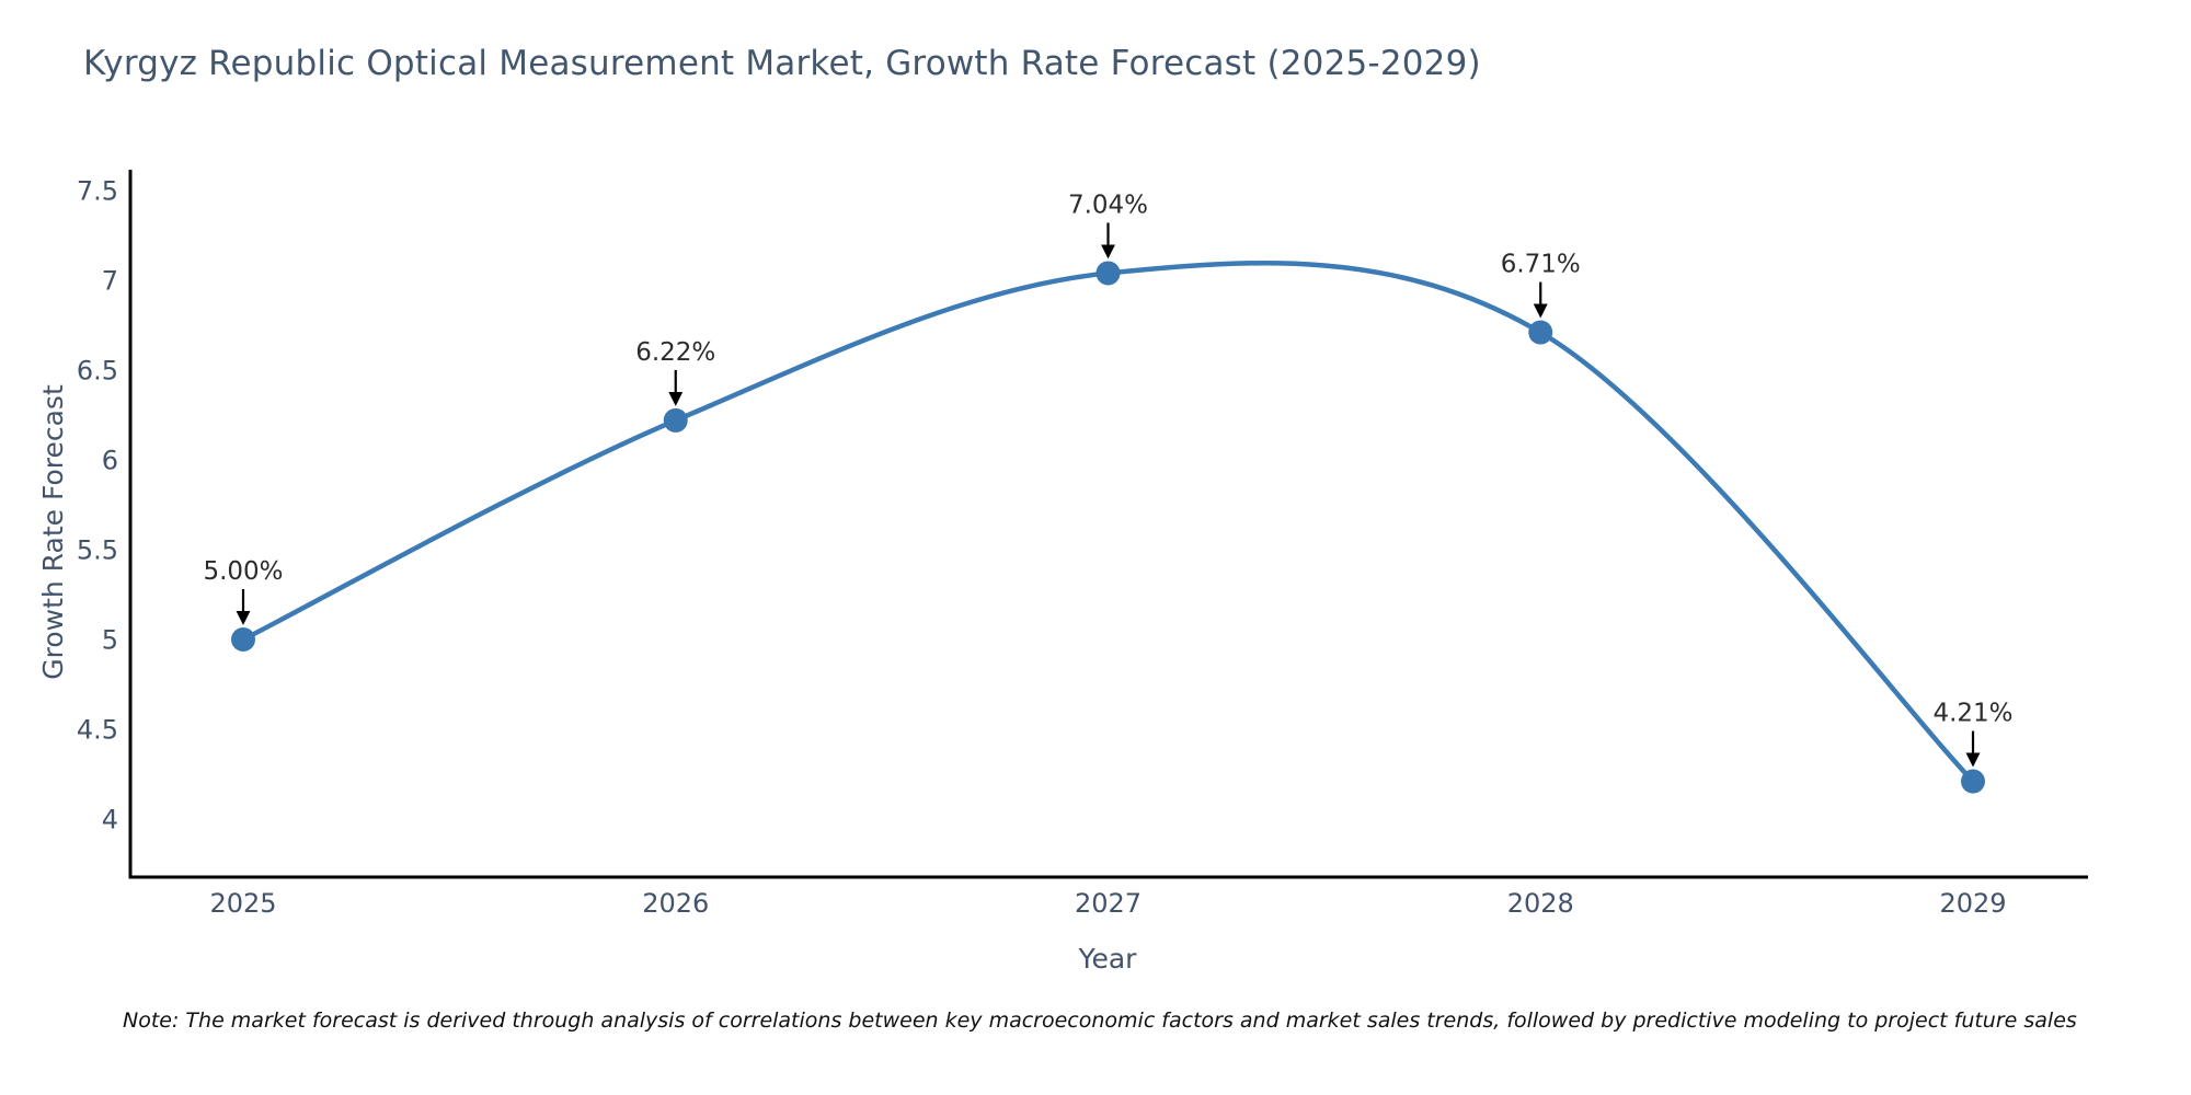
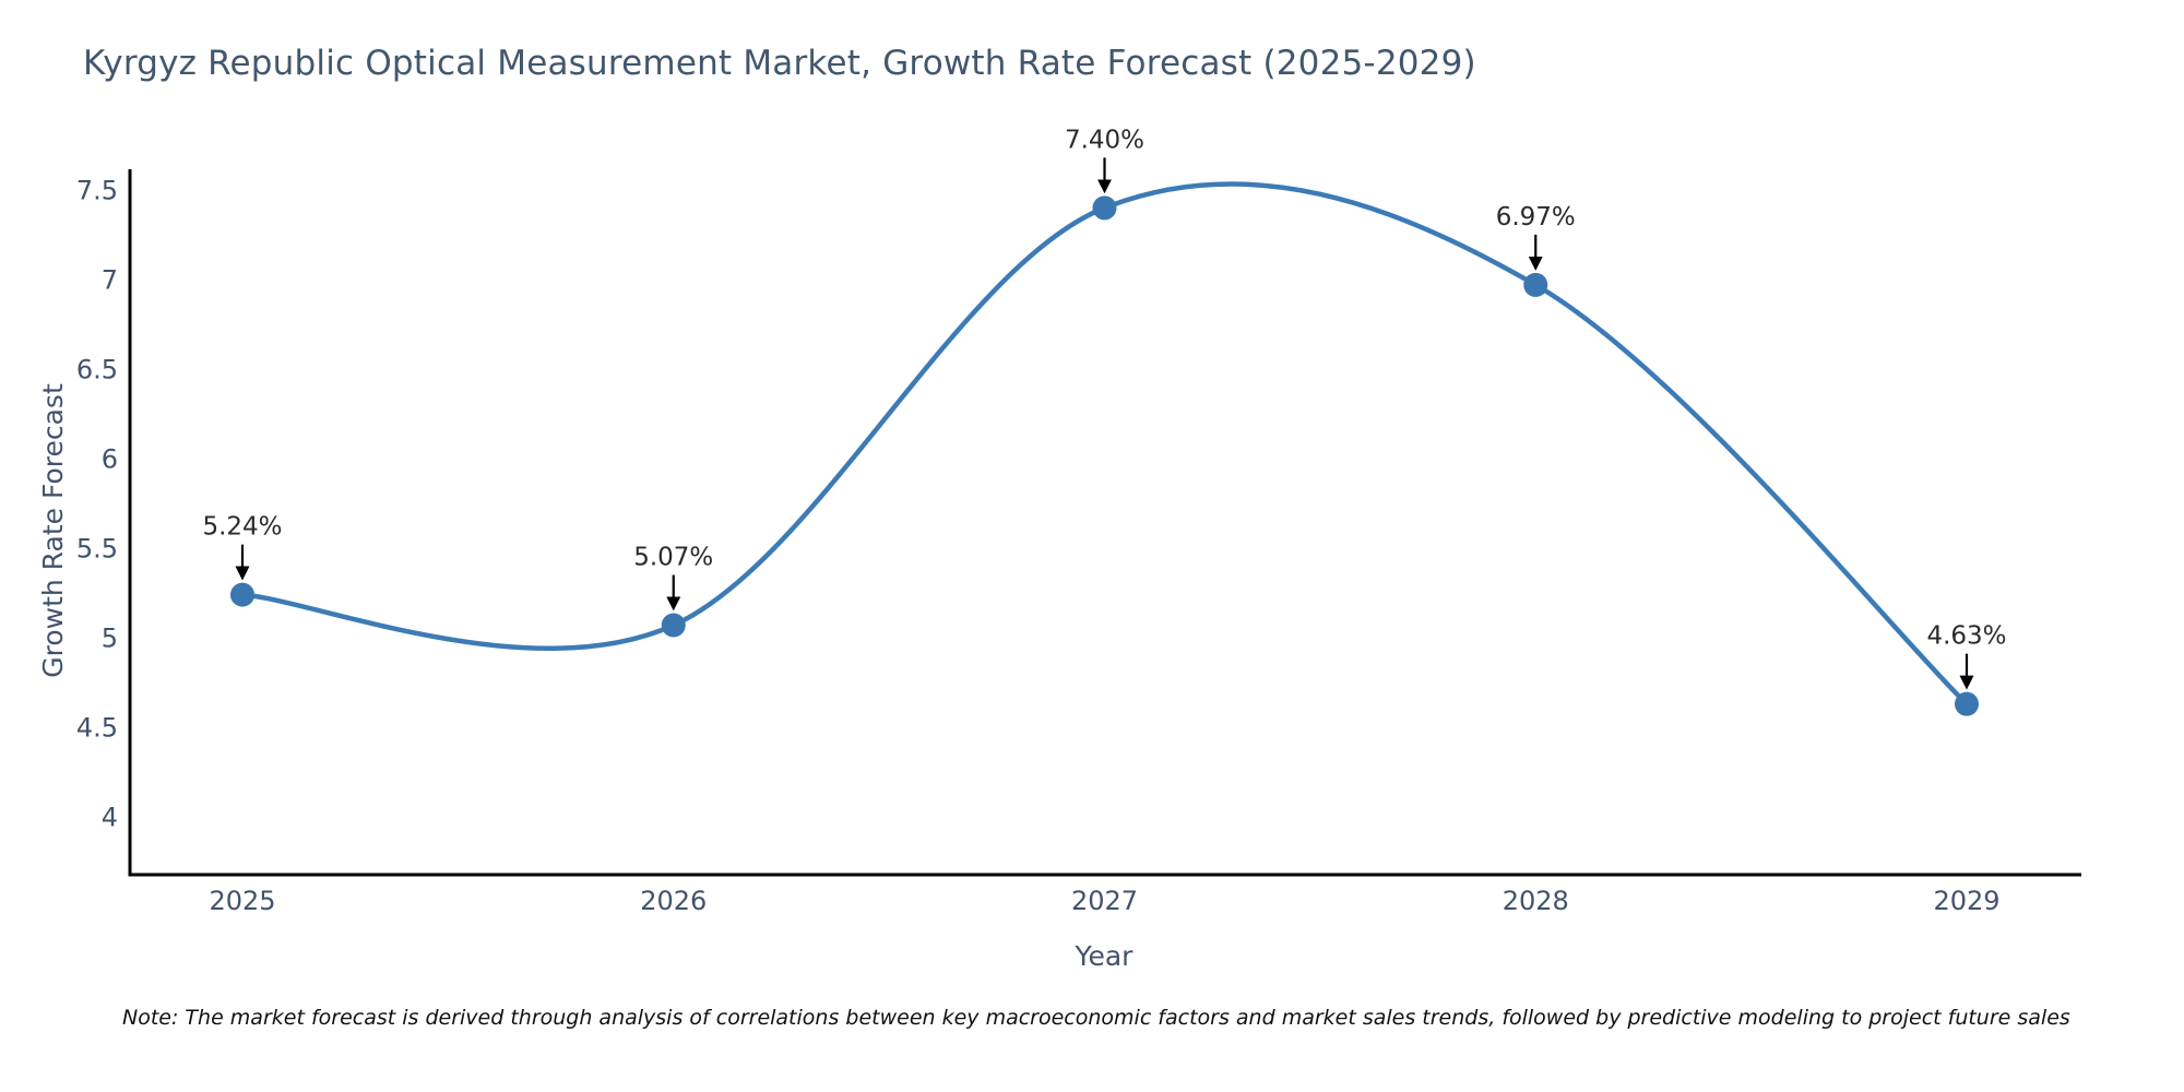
2025: 5.00% -> 5.24%
2026: 6.22% -> 5.07%
2027: 7.04% -> 7.40%
2028: 6.71% -> 6.97%
2029: 4.21% -> 4.63%
